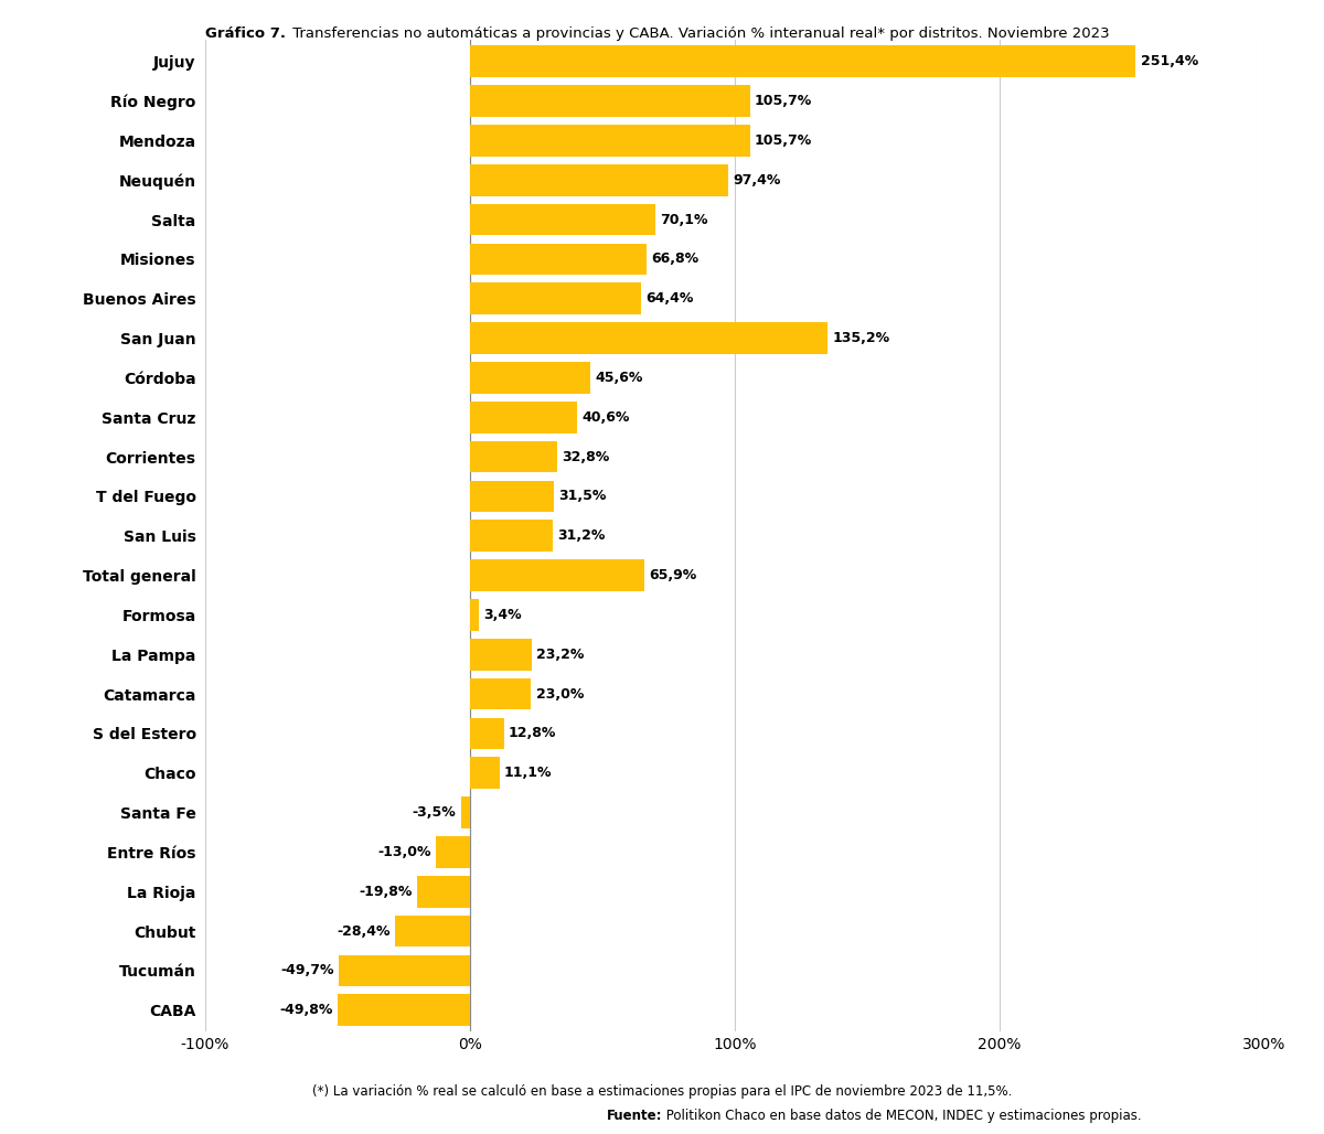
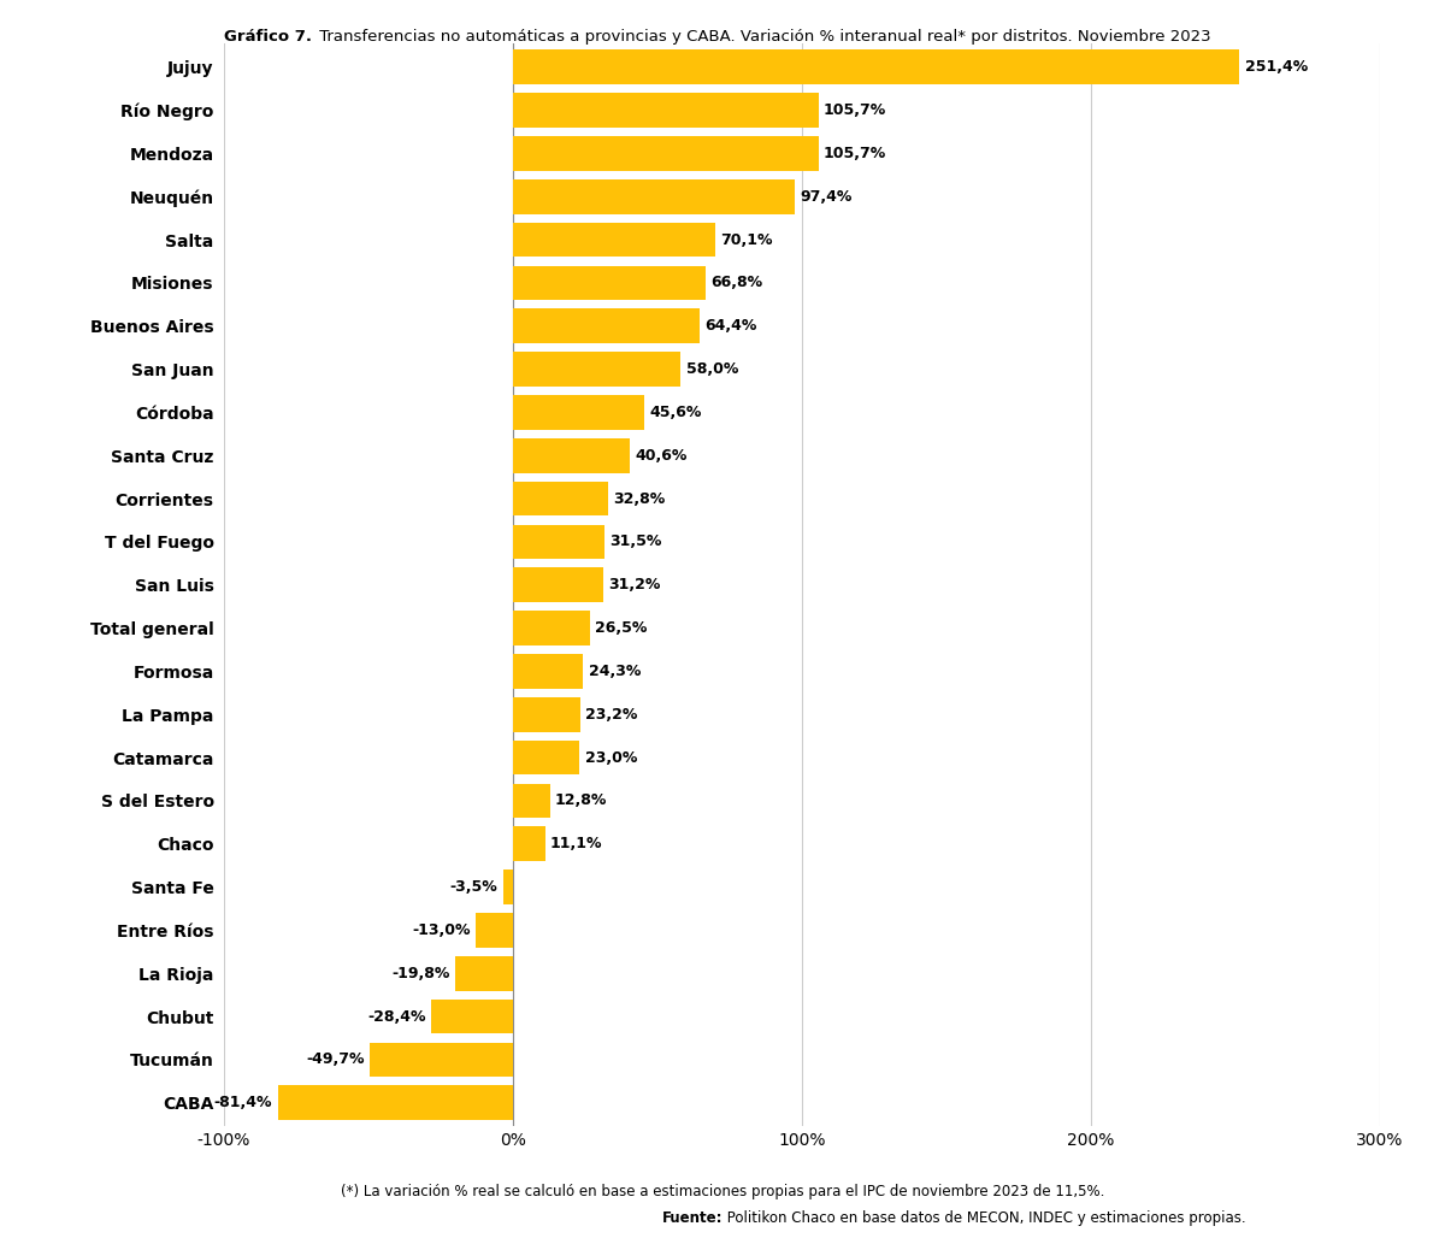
San Juan: 135,2% -> 58,0%
Total general: 65,9% -> 26,5%
Formosa: 3,4% -> 24,3%
CABA: -49,8% -> -81,4%
